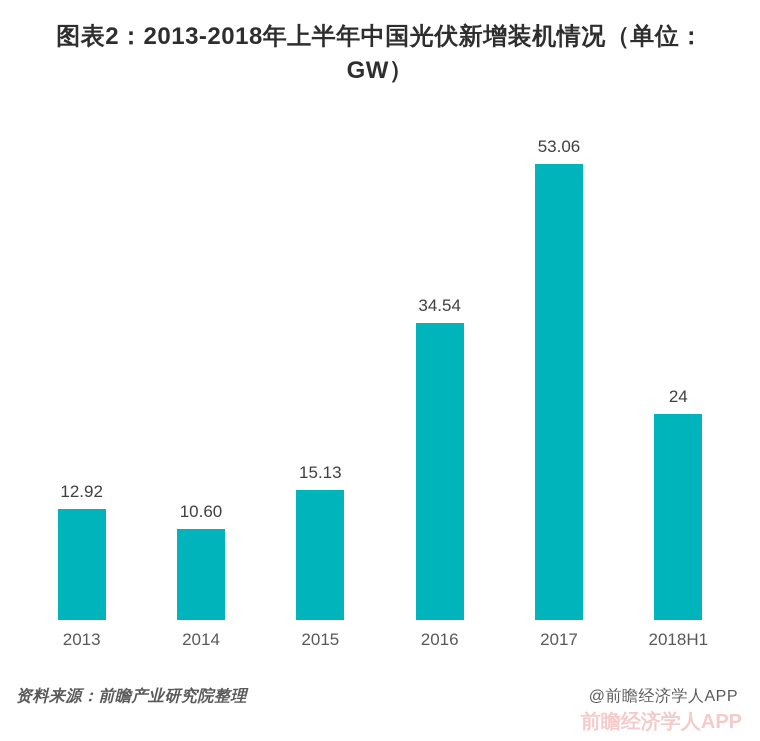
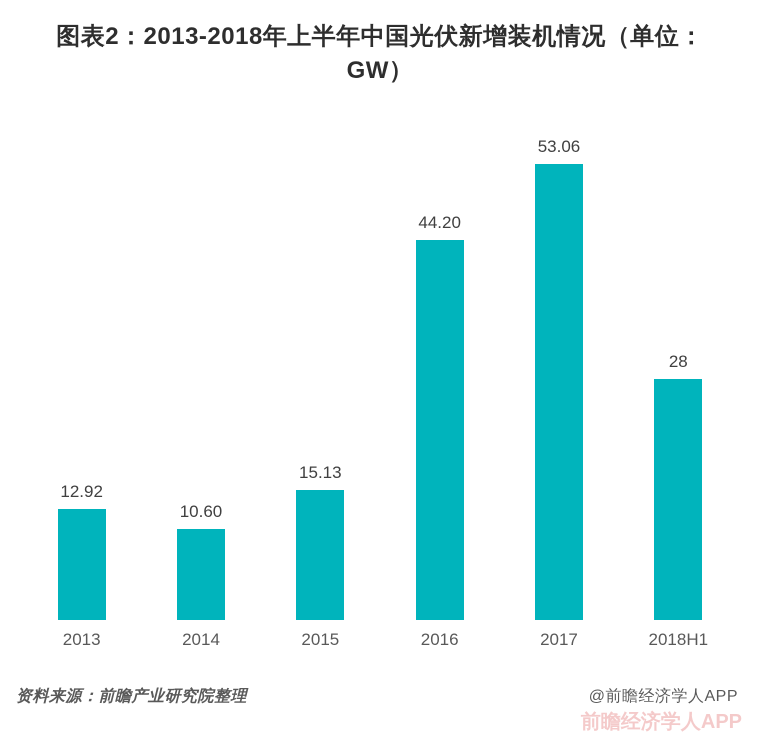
2016: 34.54 -> 44.20
2018H1: 24 -> 28
